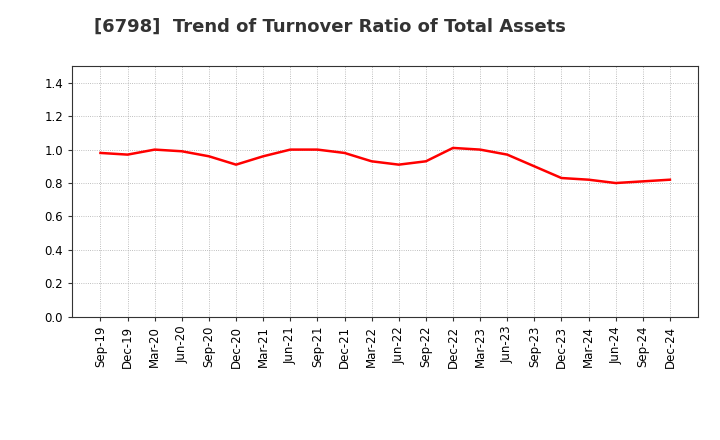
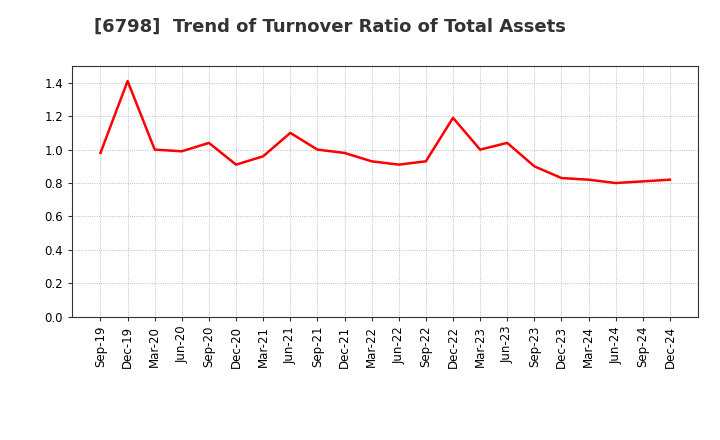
Dec-19: 0.97 -> 1.41
Sep-20: 0.96 -> 1.04
Jun-21: 1.00 -> 1.10
Dec-22: 1.01 -> 1.19
Jun-23: 0.97 -> 1.04
